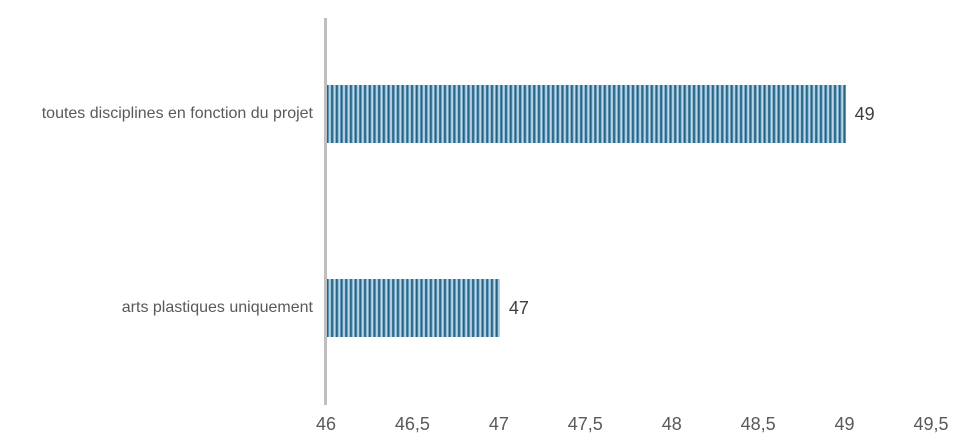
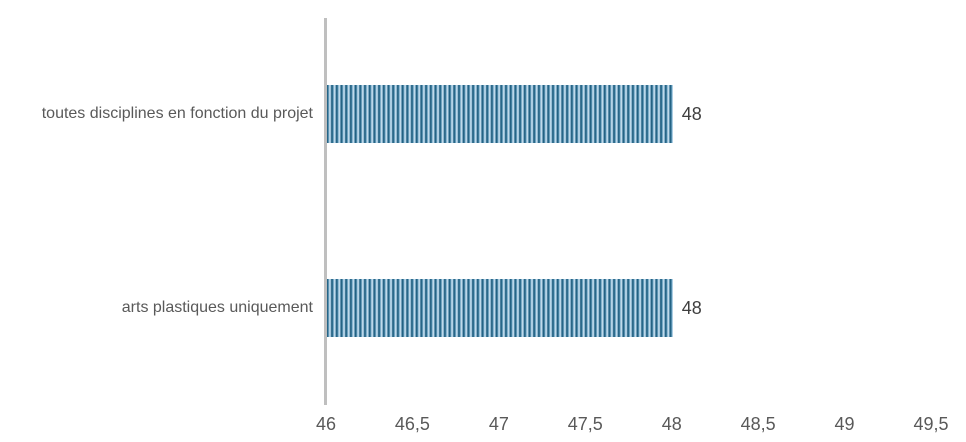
toutes disciplines en fonction du projet: 49 -> 48
arts plastiques uniquement: 47 -> 48
